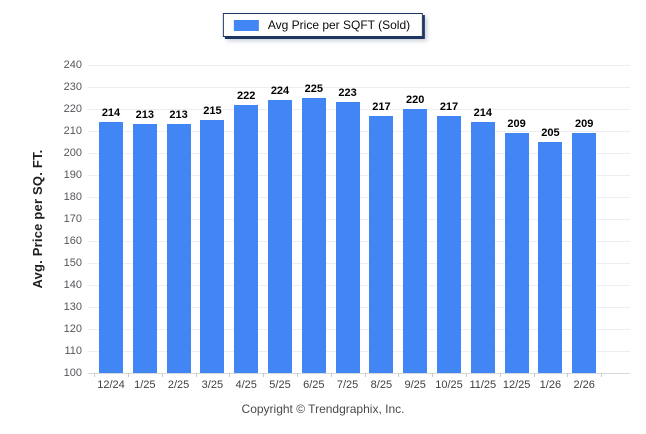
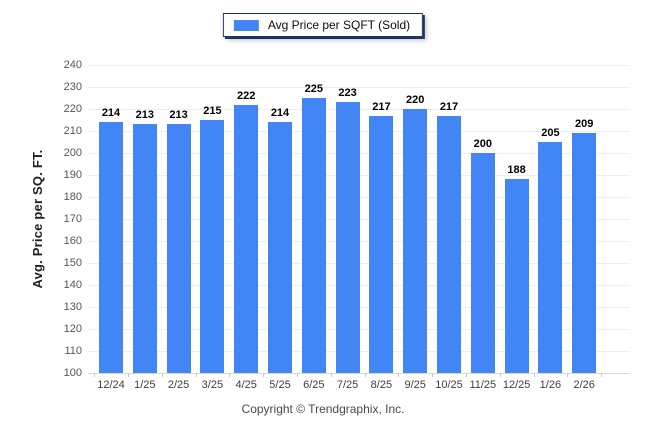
5/25: 224 -> 214
11/25: 214 -> 200
12/25: 209 -> 188
